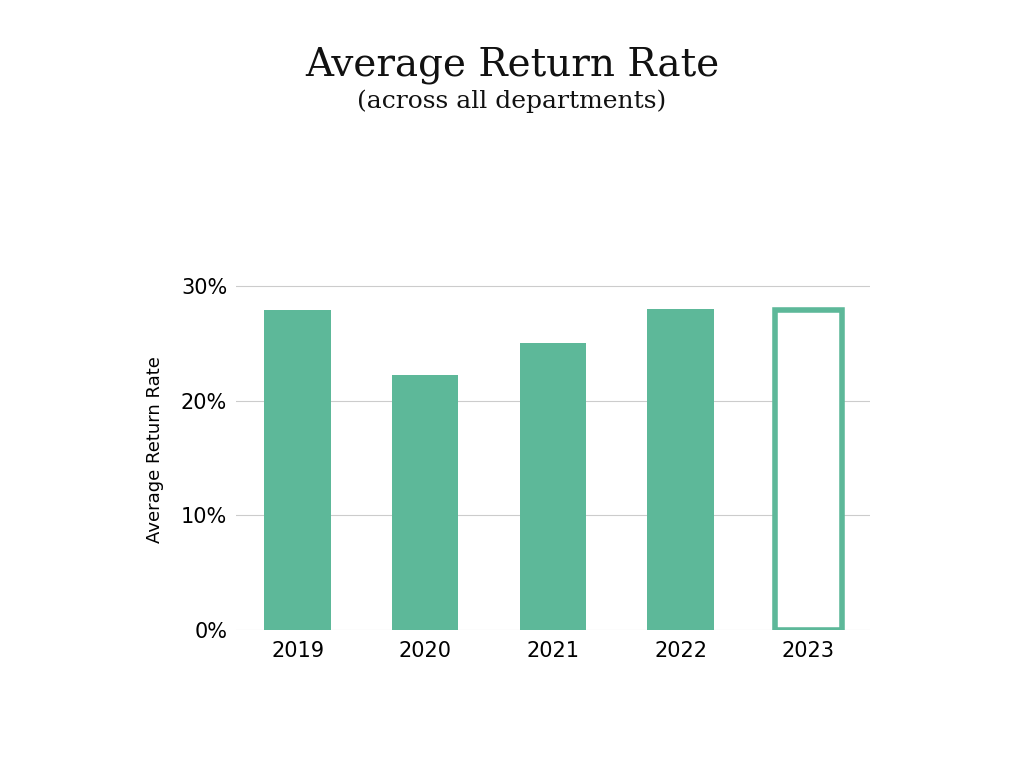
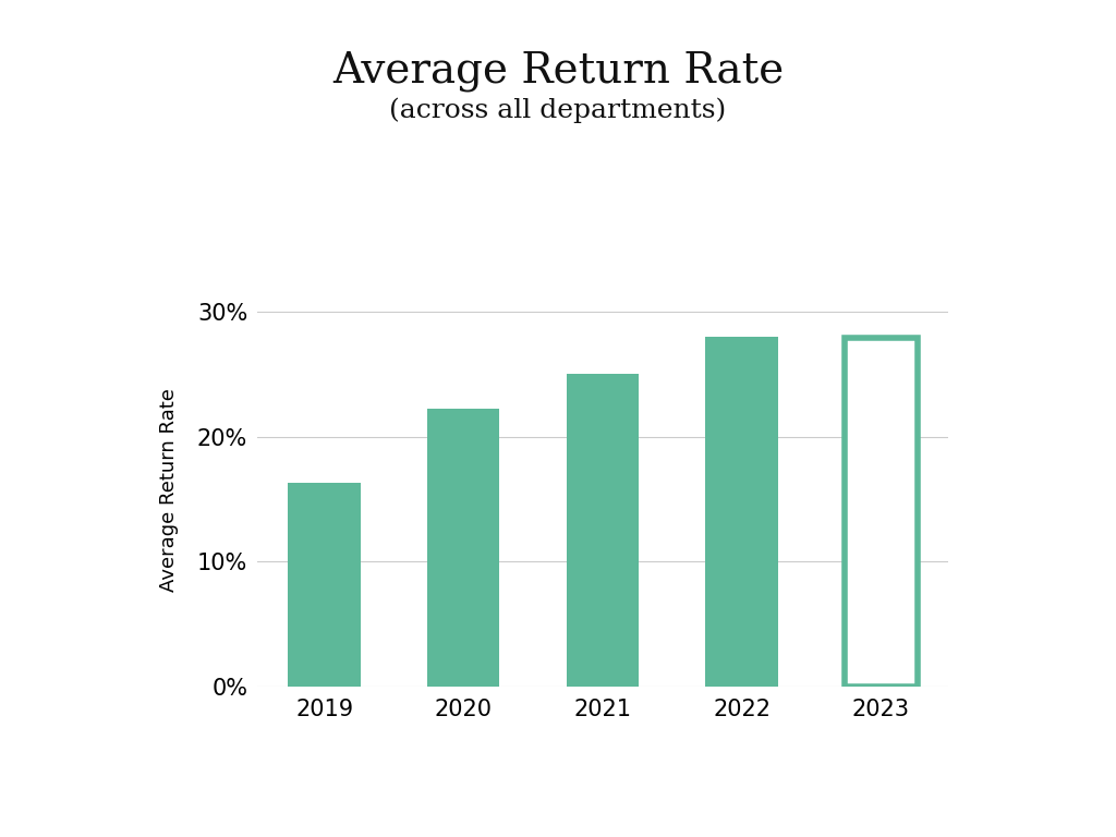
2019: 27.9% -> 16.3%
